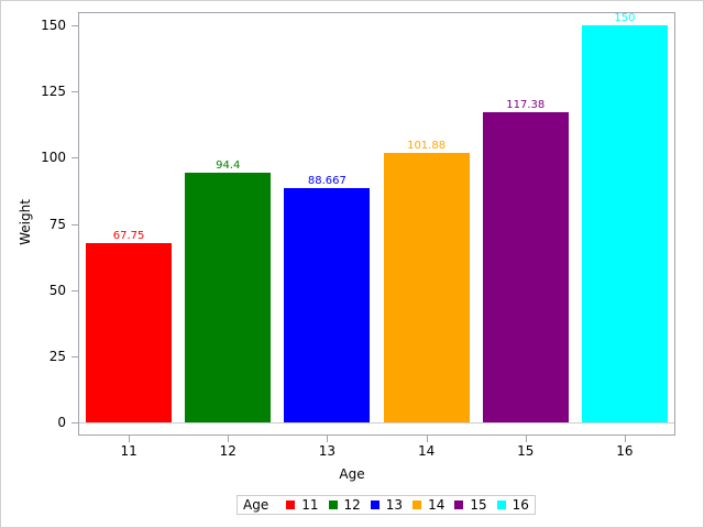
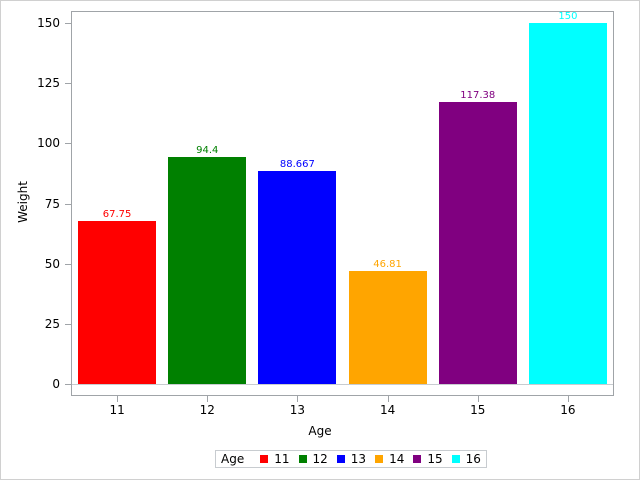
14: 101.88 -> 46.81
